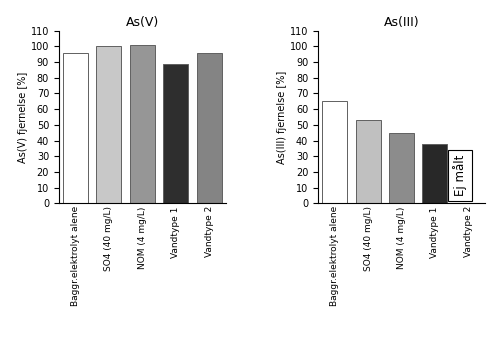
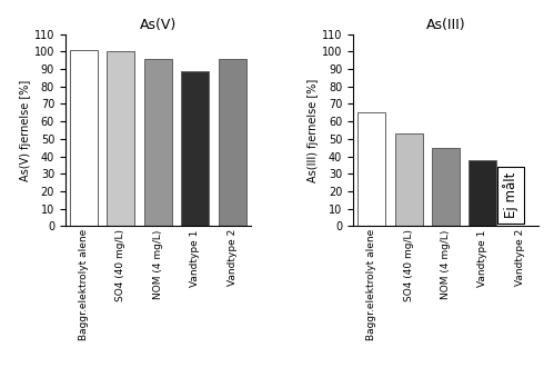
As(V)/Baggr.elektrolyt alene: 96 -> 101
As(V)/NOM (4 mg/L): 101 -> 96
